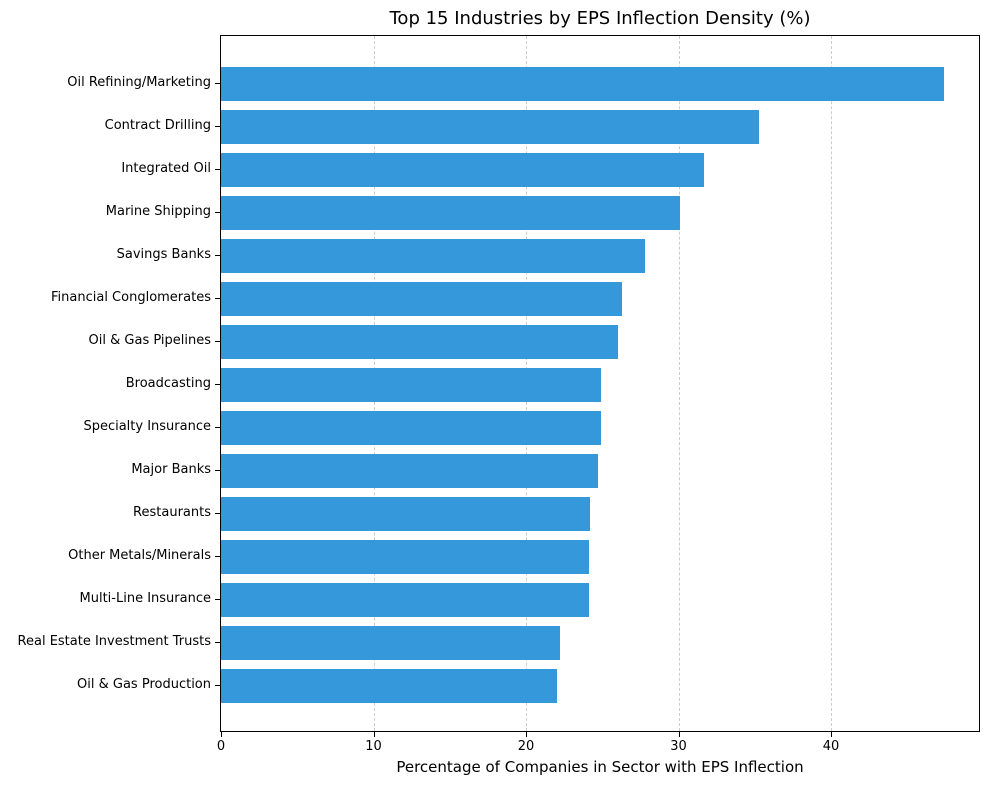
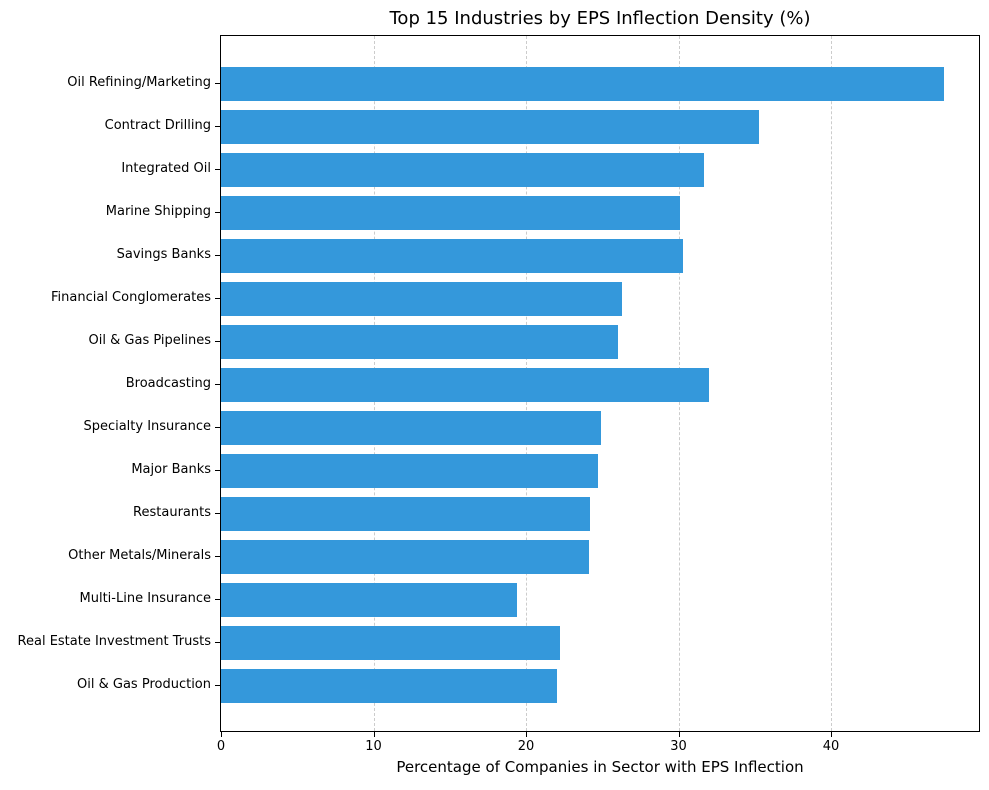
Savings Banks: 27.8 -> 30.3
Broadcasting: 24.9 -> 32.0
Multi-Line Insurance: 24.1 -> 19.4
